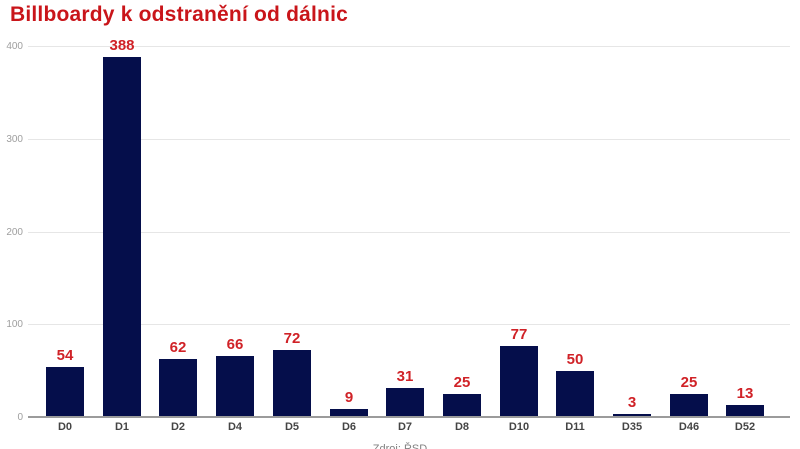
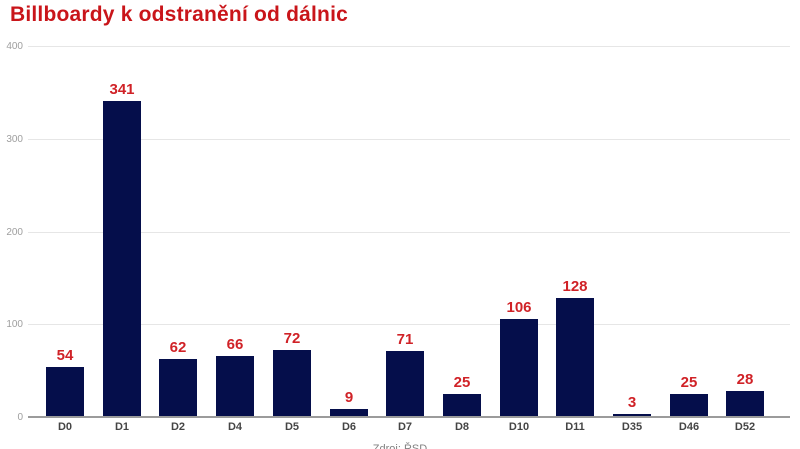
D1: 388 -> 341
D7: 31 -> 71
D10: 77 -> 106
D11: 50 -> 128
D52: 13 -> 28
